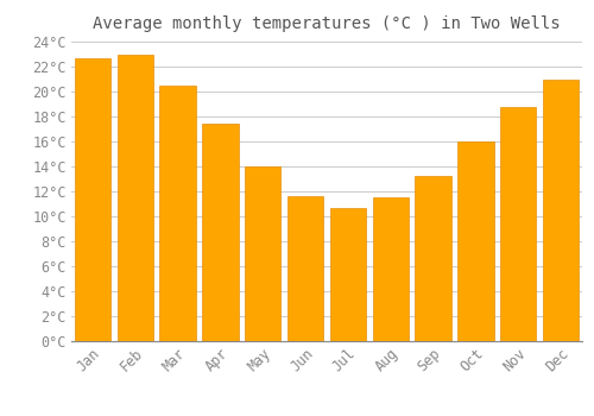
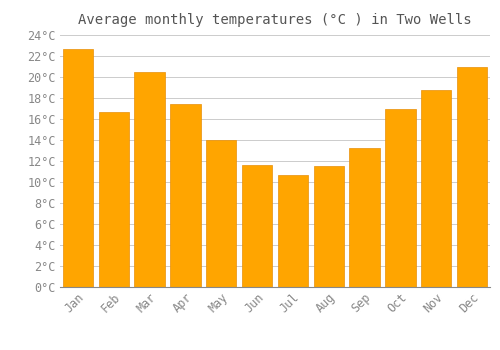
Feb: 23.0°C -> 16.7°C
Oct: 16.0°C -> 17.0°C
